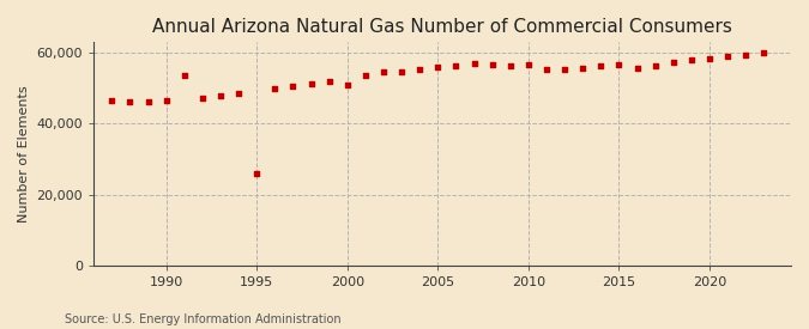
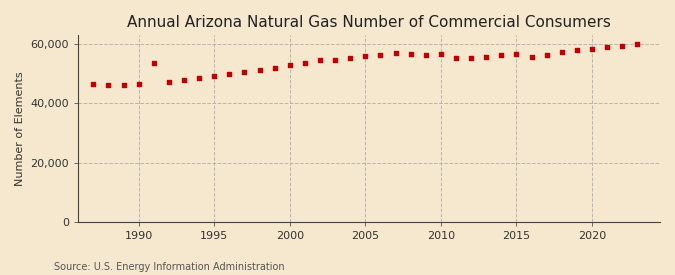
1995: 26,000 -> 49,200
2000: 51,000 -> 53,000
